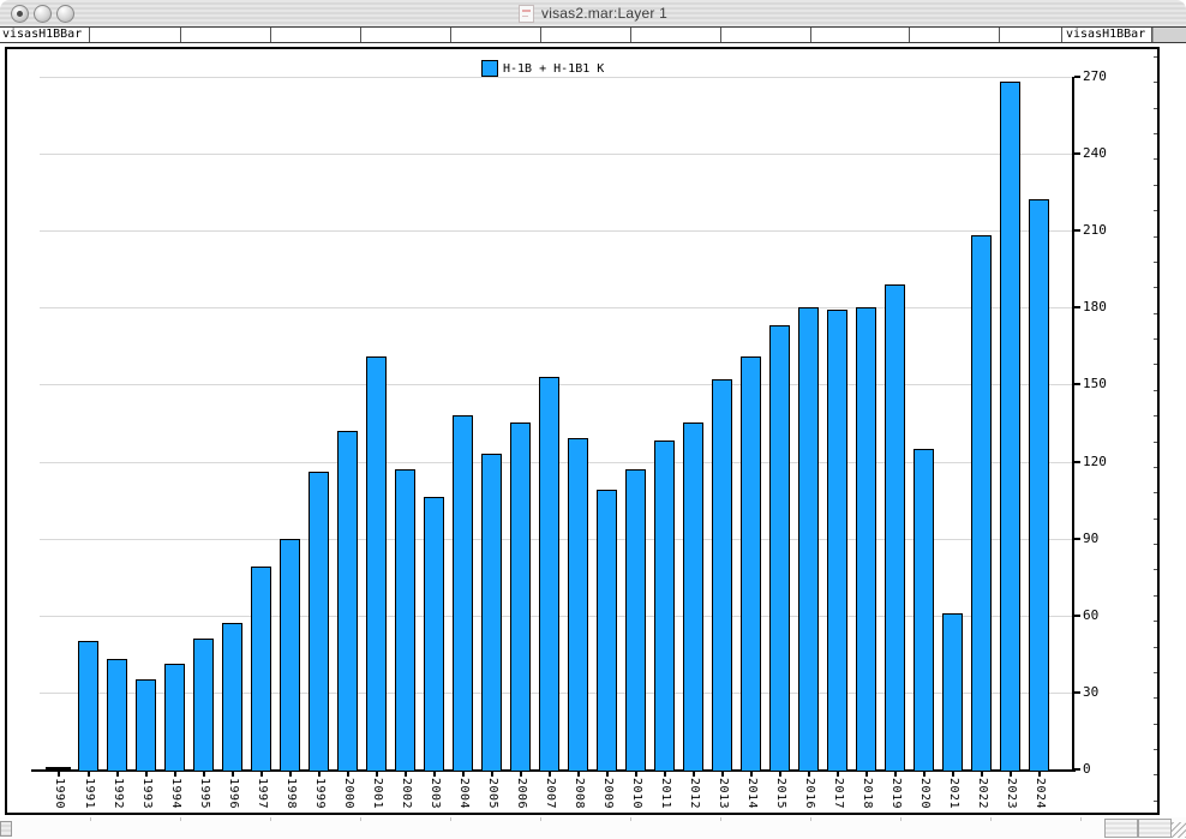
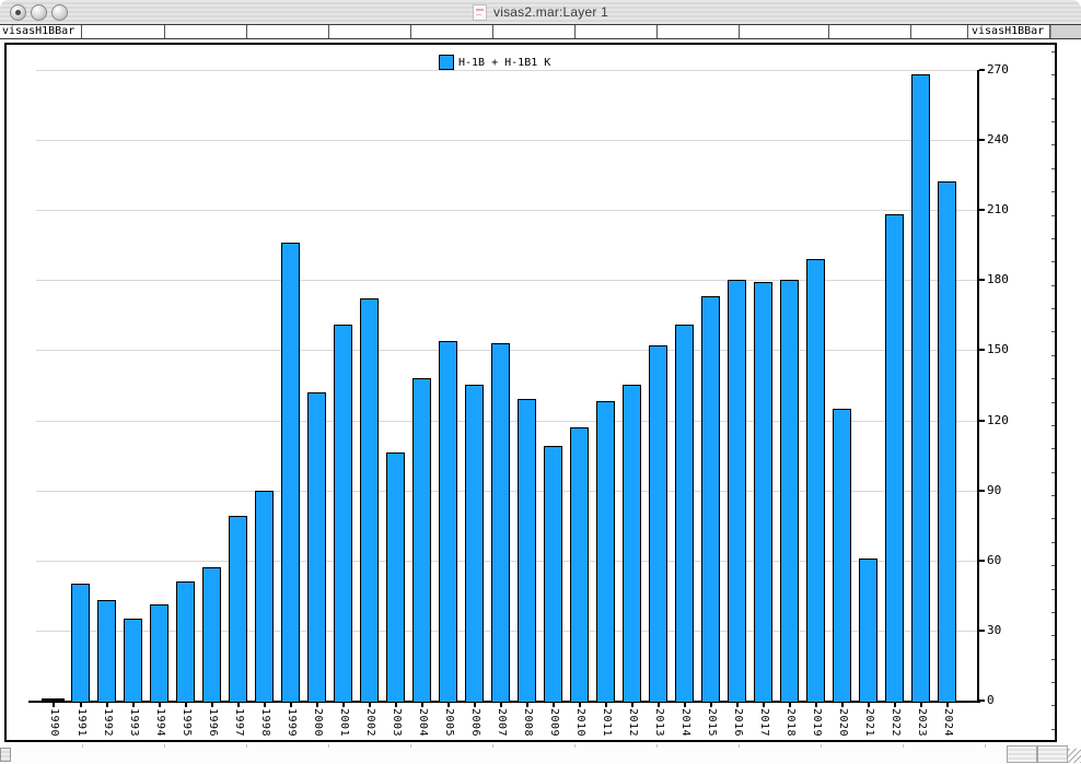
1999: 117 -> 197
2002: 118 -> 173
2005: 124 -> 155
